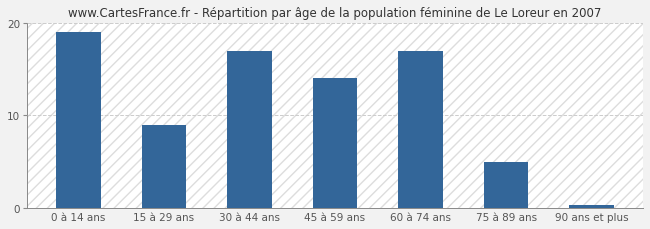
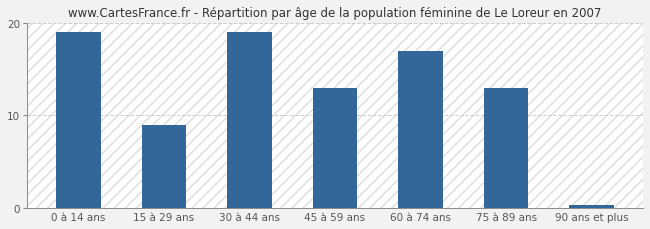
30 à 44 ans: 17.0 -> 19.0
45 à 59 ans: 14.0 -> 13.0
75 à 89 ans: 5.0 -> 13.0
